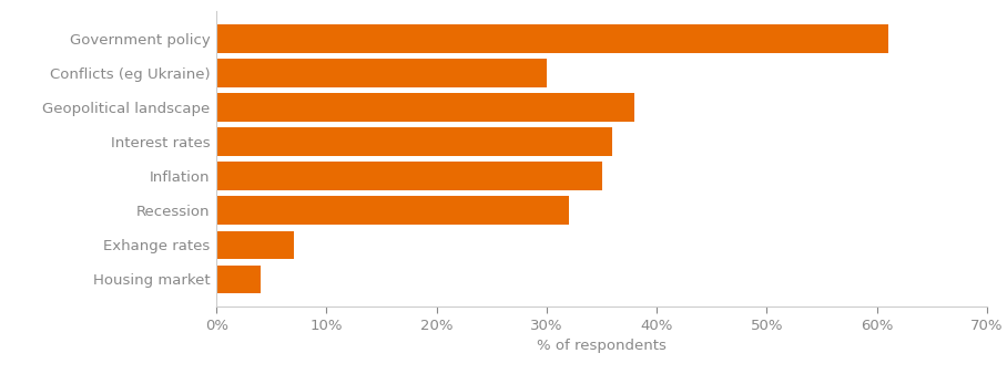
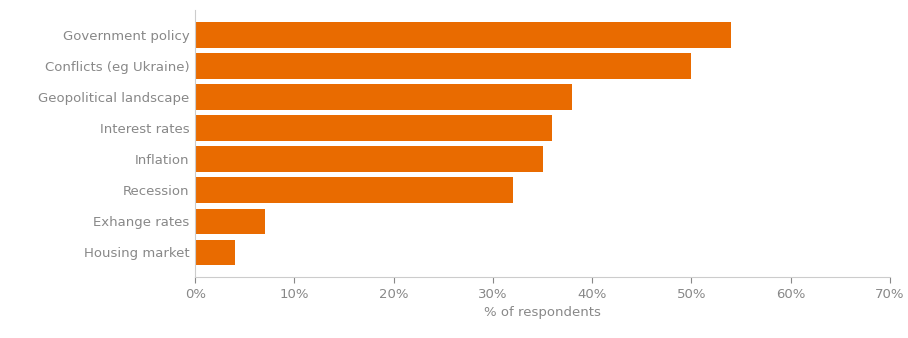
Government policy: 61% -> 54%
Conflicts (eg Ukraine): 30% -> 50%
